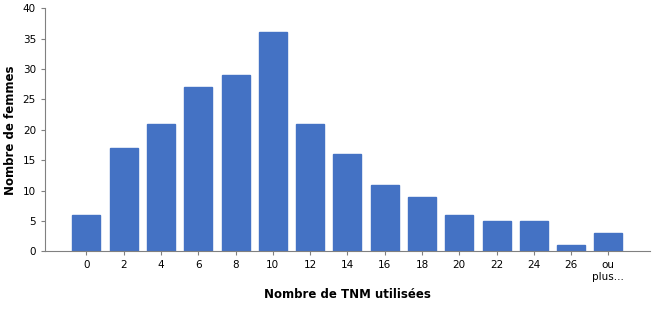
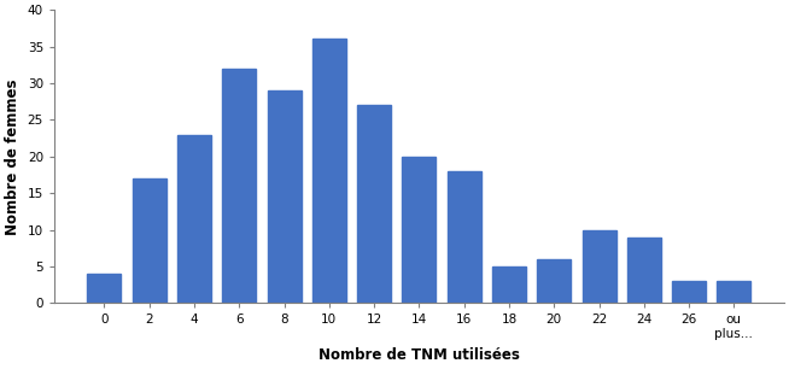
0: 6 -> 4
4: 21 -> 23
6: 27 -> 32
12: 21 -> 27
14: 16 -> 20
16: 11 -> 18
18: 9 -> 5
22: 5 -> 10
24: 5 -> 9
26: 1 -> 3
